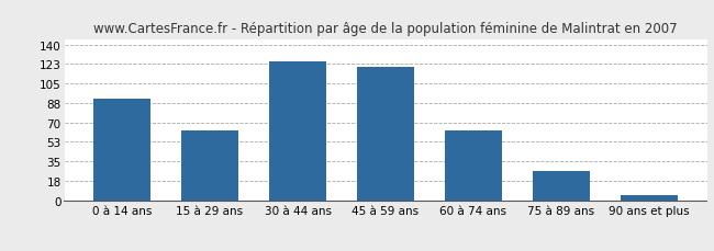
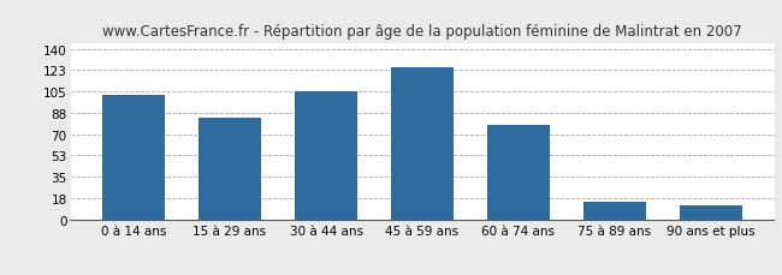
0 à 14 ans: 92 -> 102
15 à 29 ans: 63 -> 84
30 à 44 ans: 125 -> 105
45 à 59 ans: 120 -> 125
60 à 74 ans: 63 -> 78
75 à 89 ans: 27 -> 15
90 ans et plus: 5 -> 12
